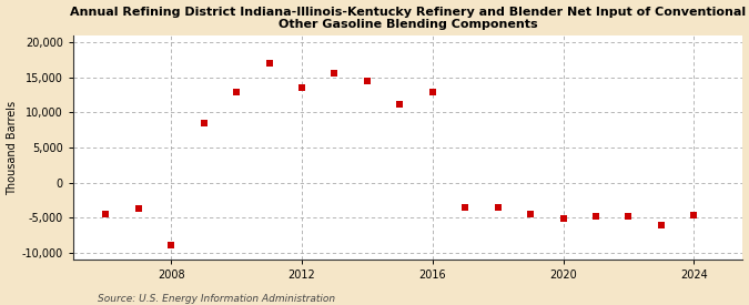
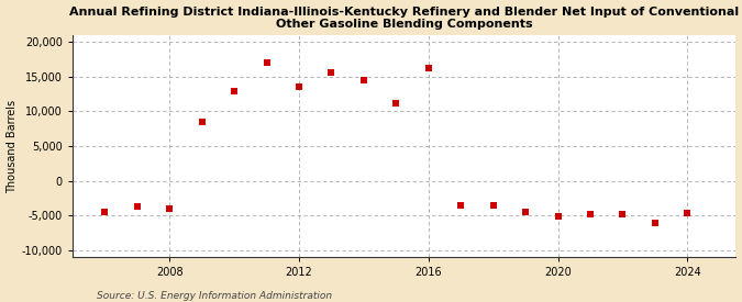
2008: -9,000 -> -4,000
2016: 13,000 -> 16,200
